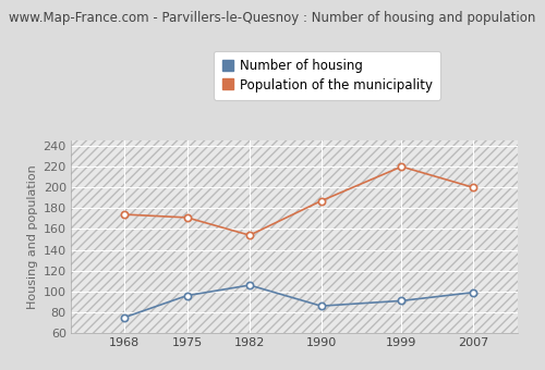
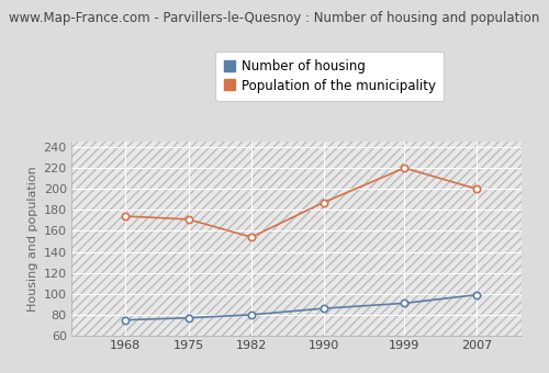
Number of housing/1975: 96 -> 77
Number of housing/1982: 106 -> 80
